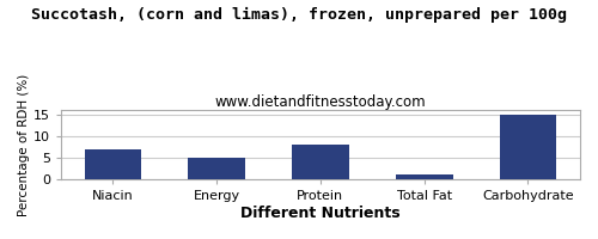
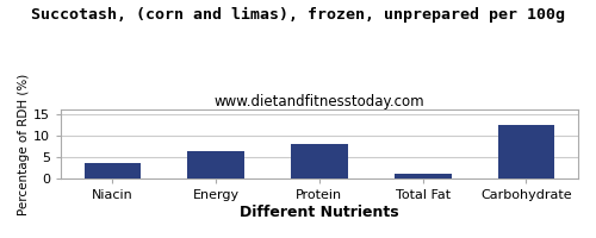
Niacin: 7.0 -> 3.5
Energy: 5.0 -> 6.5
Carbohydrate: 15.0 -> 12.5
